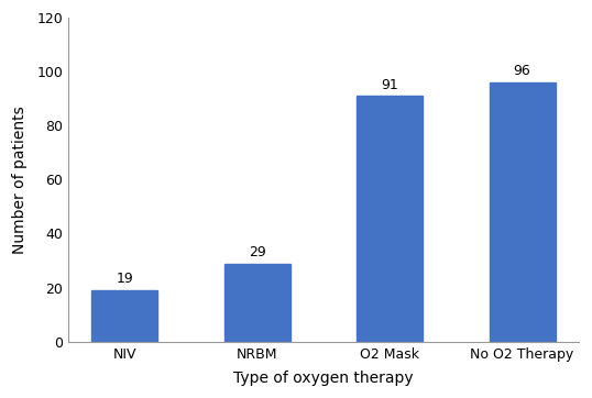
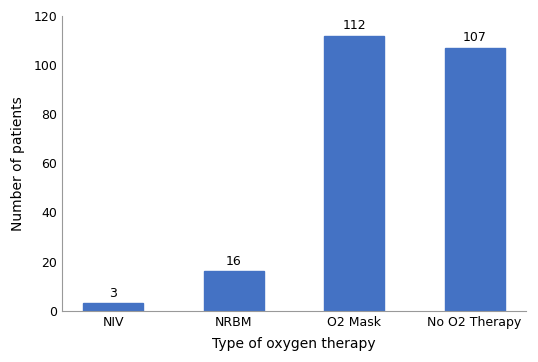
NIV: 19 -> 3
NRBM: 29 -> 16
O2 Mask: 91 -> 112
No O2 Therapy: 96 -> 107
